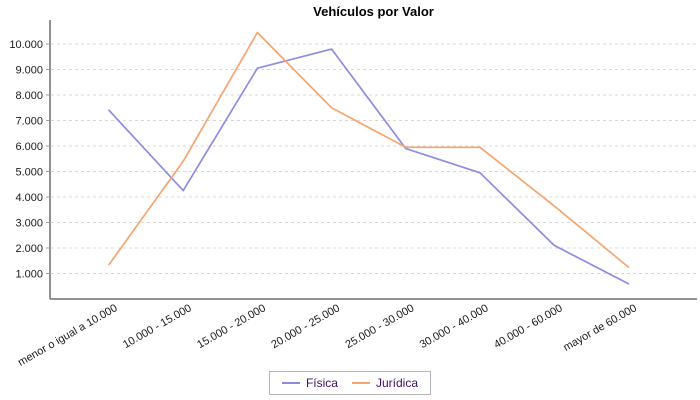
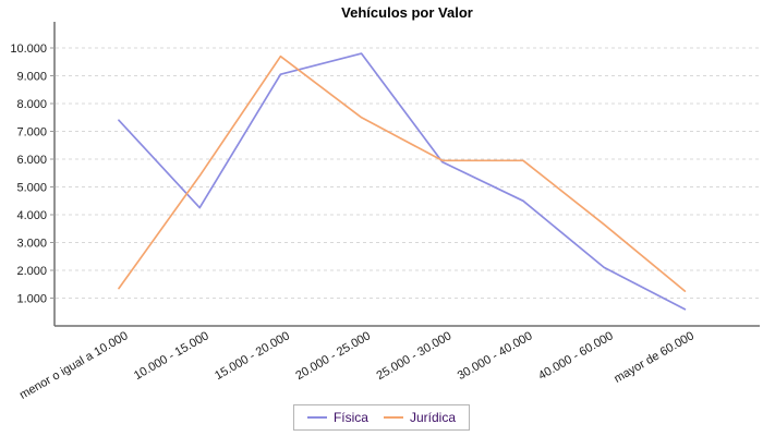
Jurídica/15.000 - 20.000: 10400 -> 9700
Física/30.000 - 40.000: 5000 -> 4500
